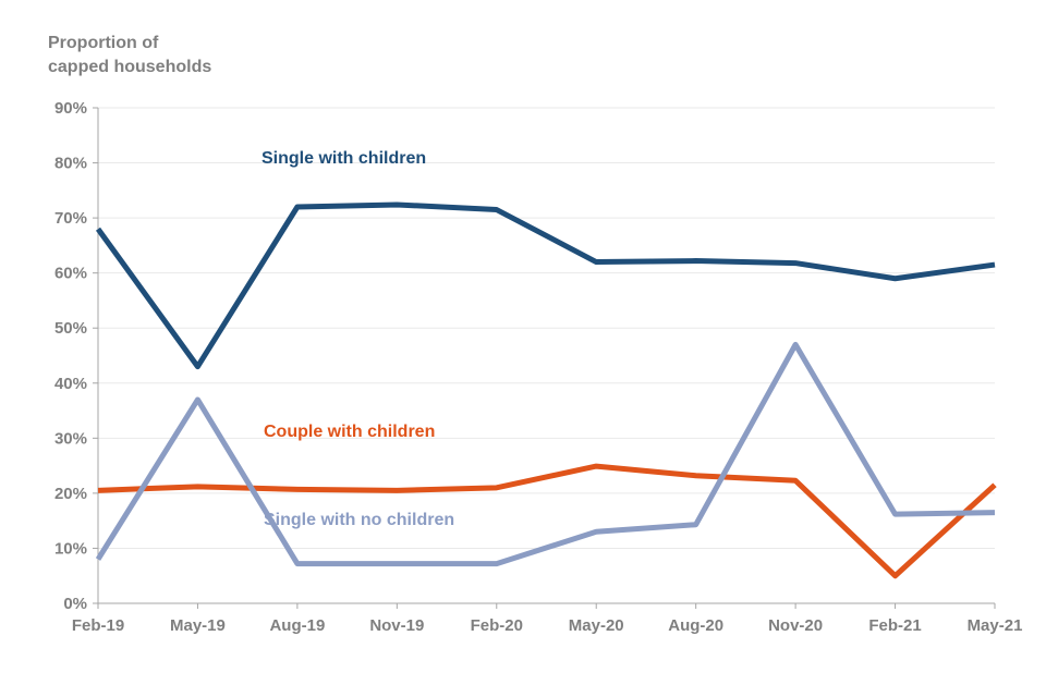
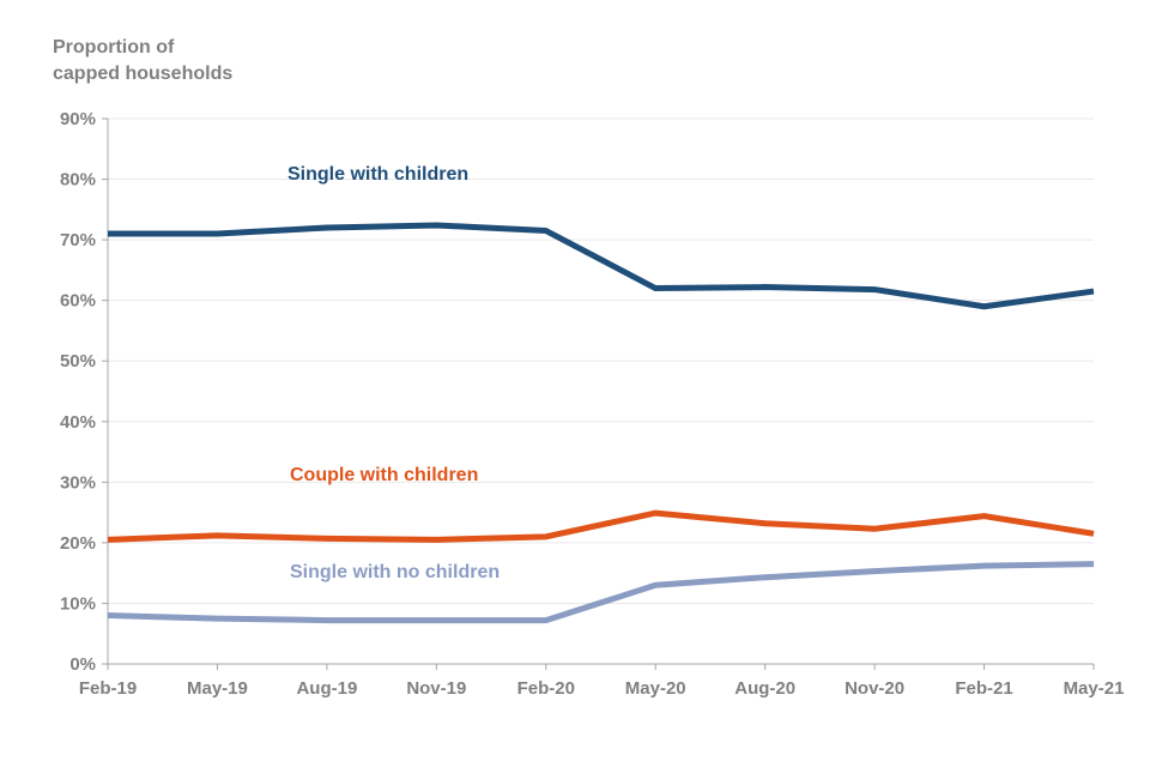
Single with children/Feb-19: 68% -> 71%
Single with children/May-19: 43% -> 71%
Single with no children/May-19: 37% -> 8%
Single with no children/Nov-20: 47% -> 15%
Couple with children/Feb-21: 5% -> 24%
